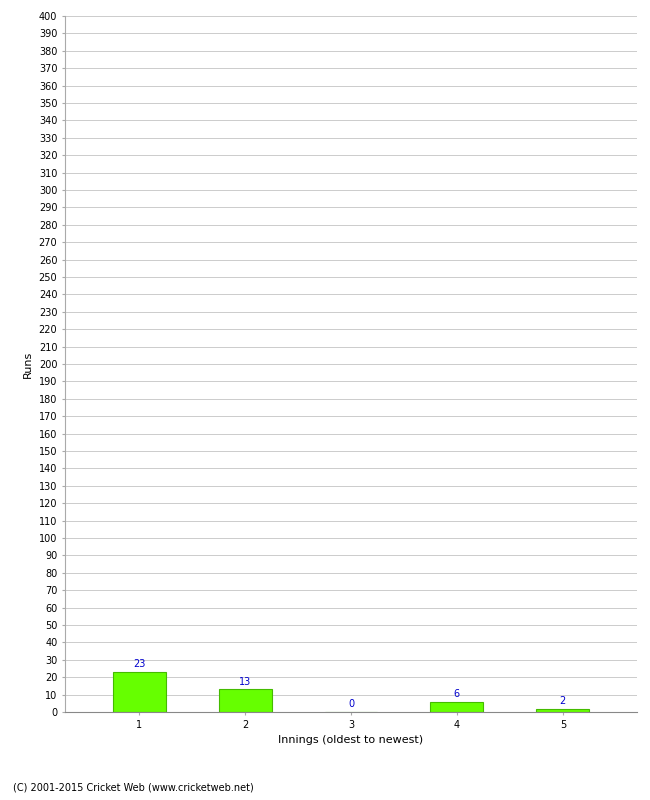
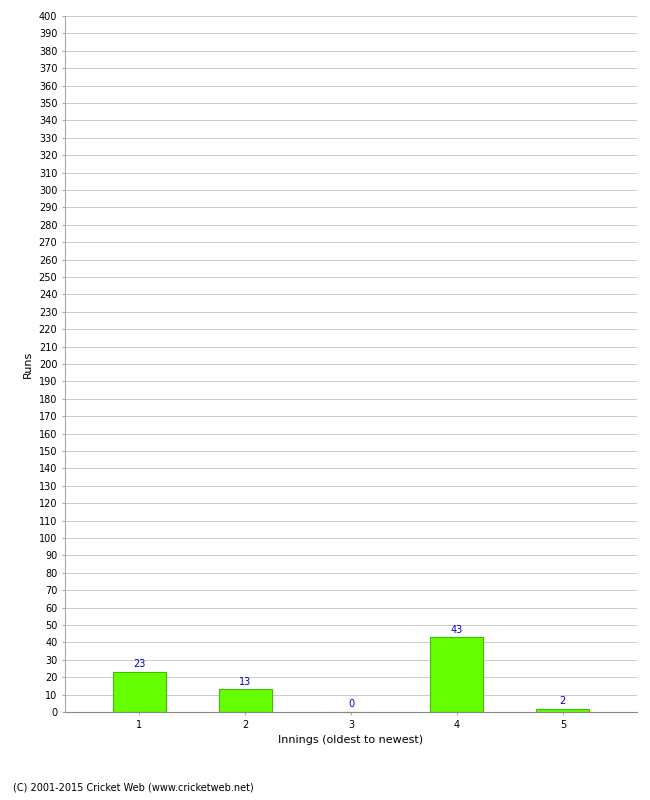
4: 6 -> 43
